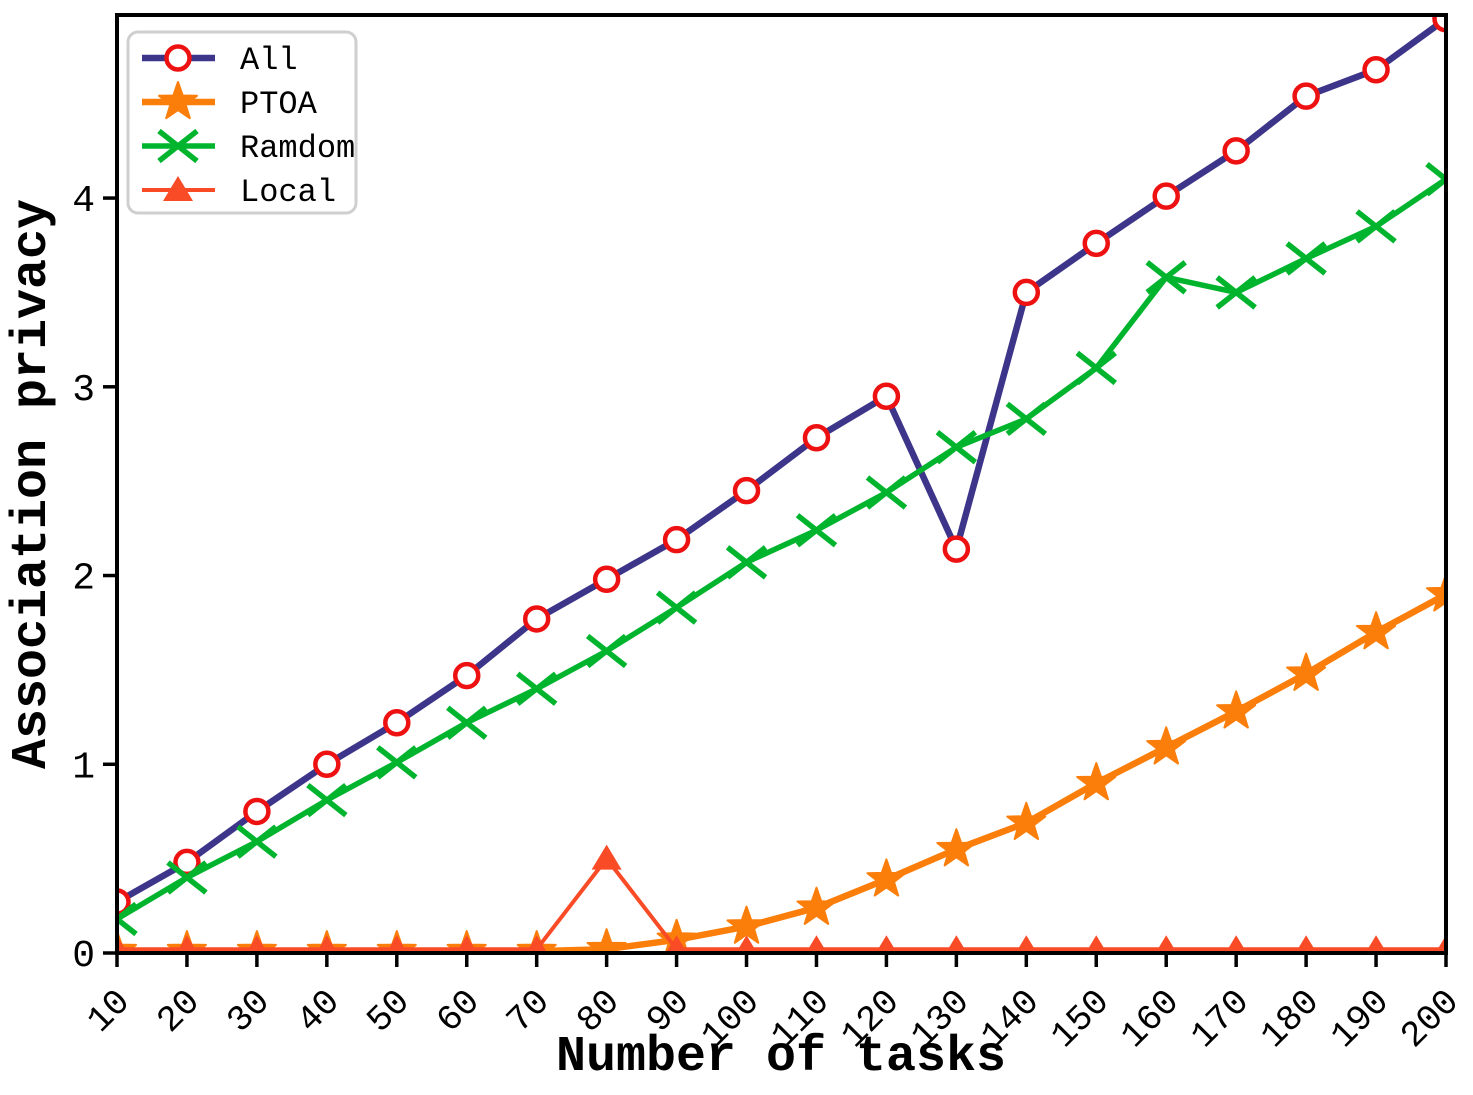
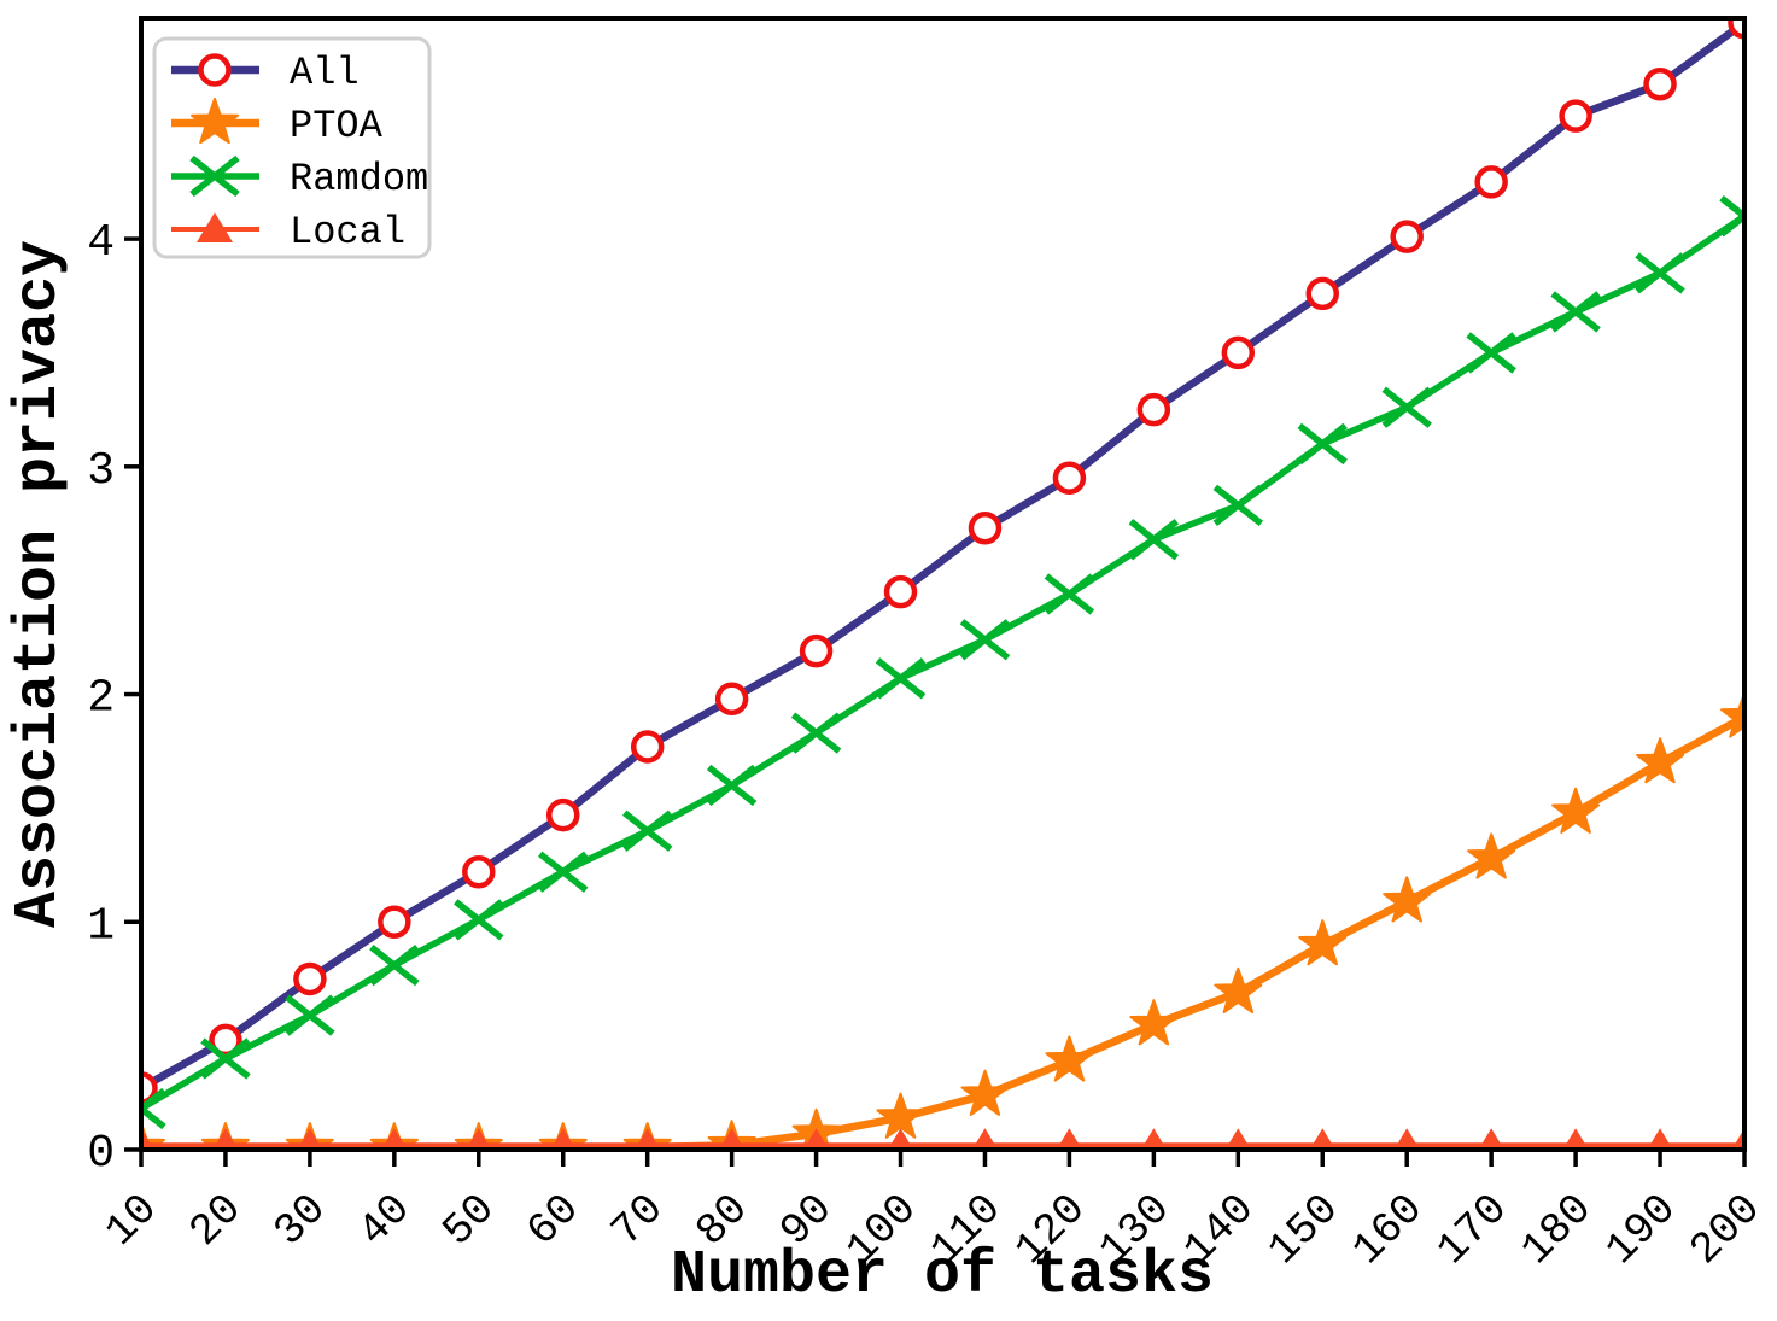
Local/80: 0.50 -> 0.02
All/130: 2.14 -> 3.25
Ramdom/160: 3.58 -> 3.26
